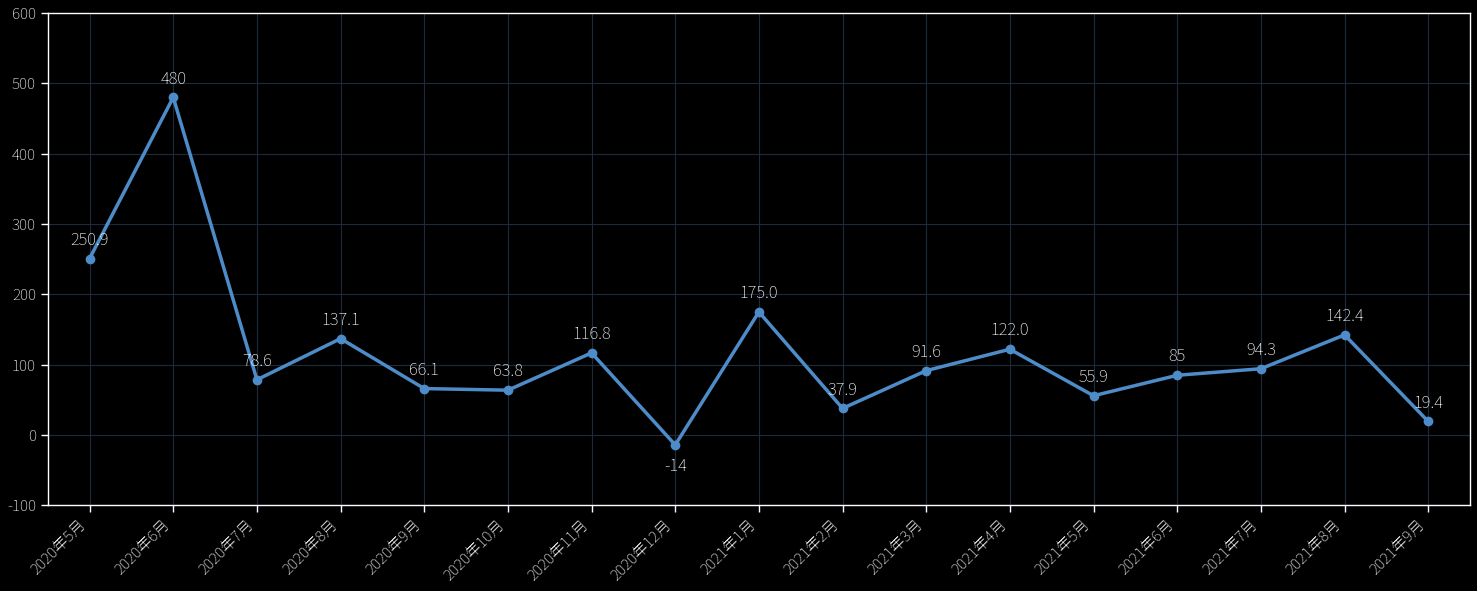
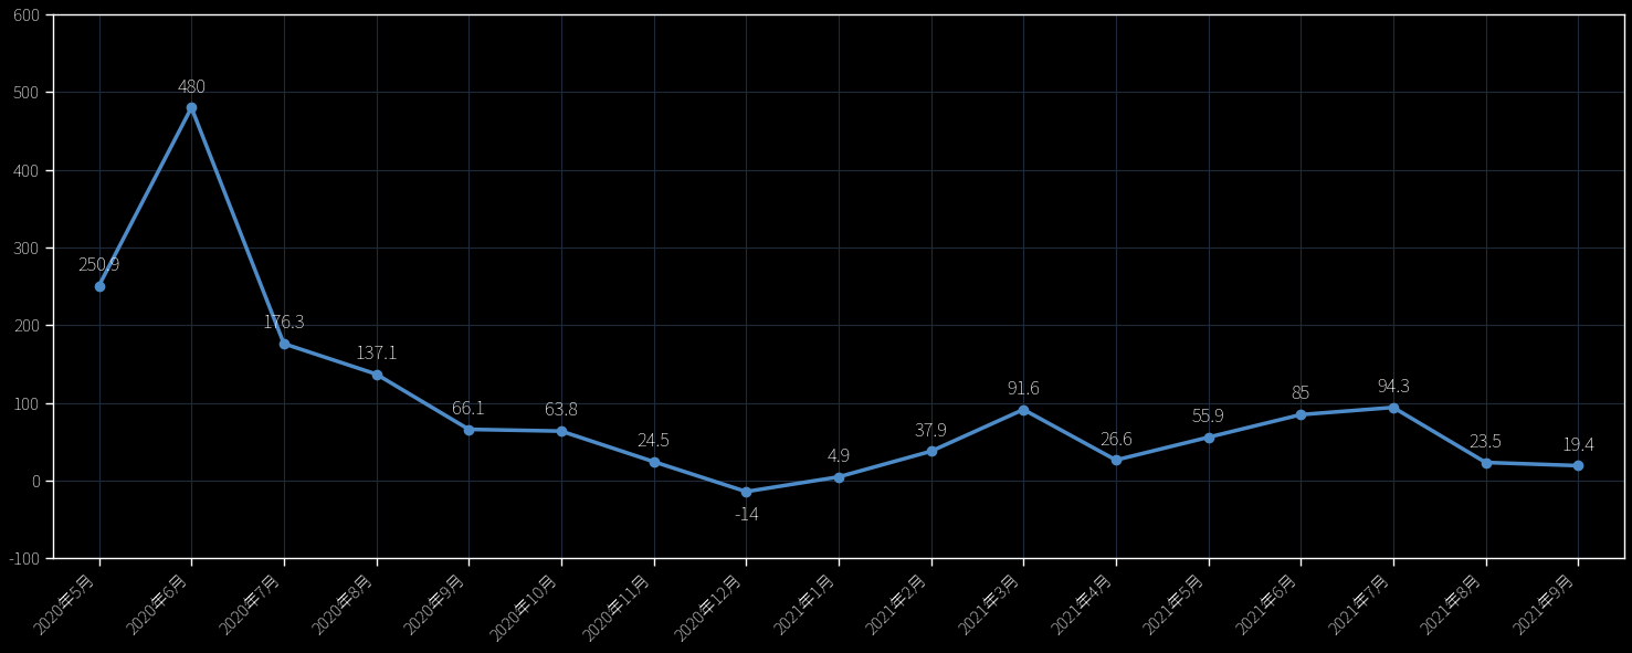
2020年7月: 78.6 -> 176.3
2020年11月: 116.8 -> 24.5
2021年1月: 175.0 -> 4.9
2021年4月: 122.0 -> 26.6
2021年8月: 142.4 -> 23.5
